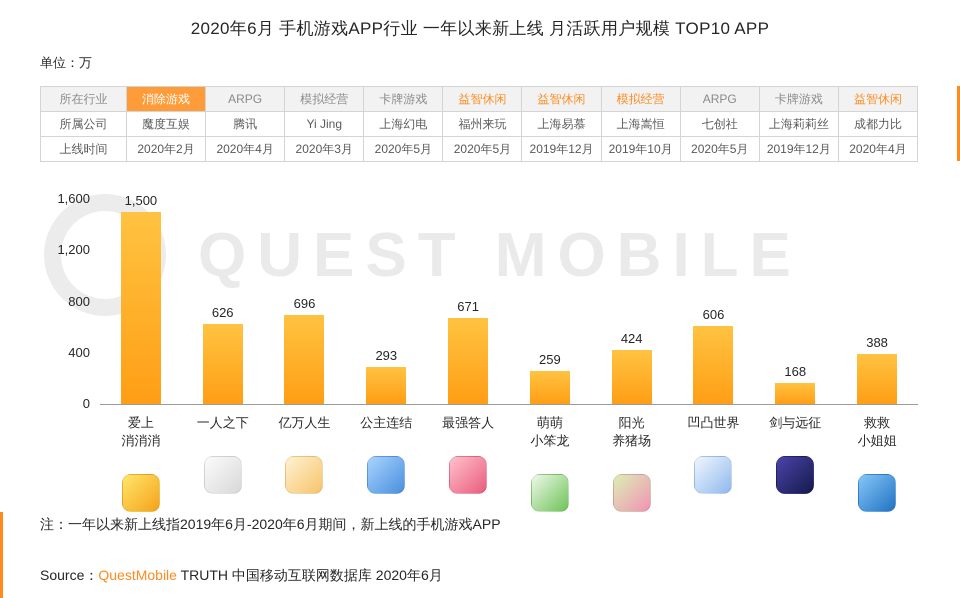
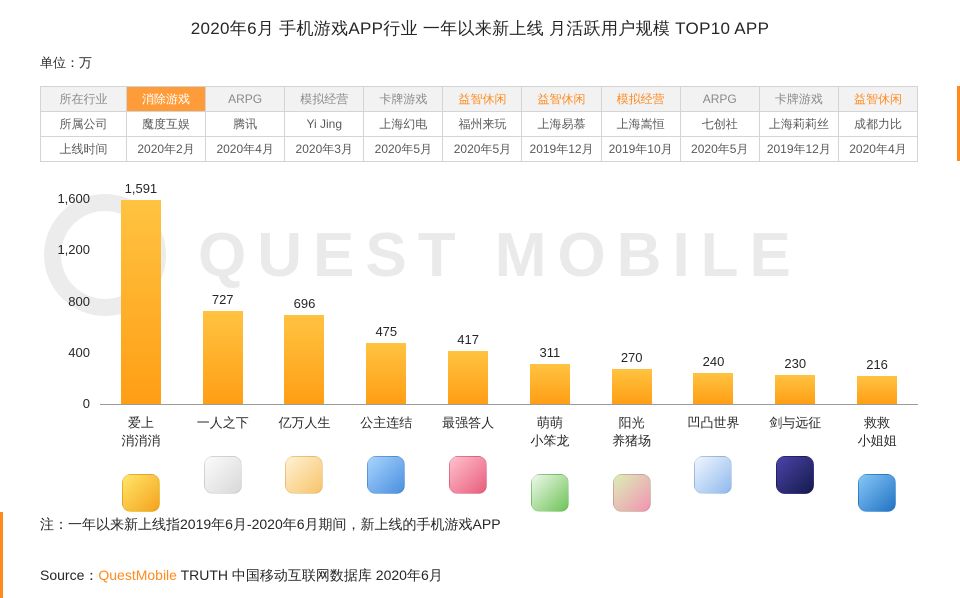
爱上消消消: 1,500 -> 1,591
一人之下: 626 -> 727
公主连结: 293 -> 475
最强答人: 671 -> 417
萌萌小笨龙: 259 -> 311
阳光养猪场: 424 -> 270
凹凸世界: 606 -> 240
剑与远征: 168 -> 230
救救小姐姐: 388 -> 216
